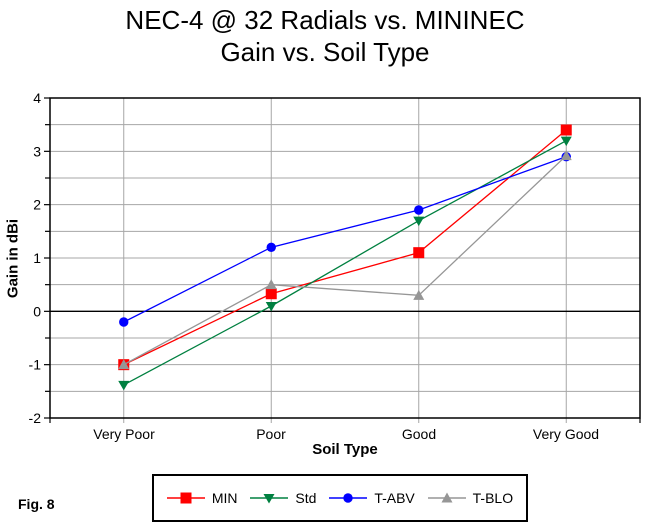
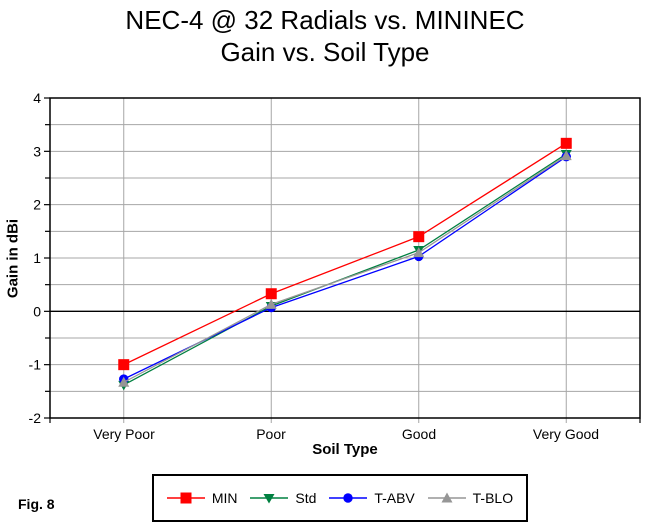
T-ABV/Very Poor: -0.2 -> -1.3
T-BLO/Very Poor: -1.0 -> -1.3
T-ABV/Poor: 1.2 -> 0.1
T-BLO/Poor: 0.5 -> 0.1
MIN/Good: 1.1 -> 1.4
Std/Good: 1.7 -> 1.1
T-ABV/Good: 1.9 -> 1.0
T-BLO/Good: 0.3 -> 1.1
MIN/Very Good: 3.4 -> 3.1
Std/Very Good: 3.2 -> 3.0
